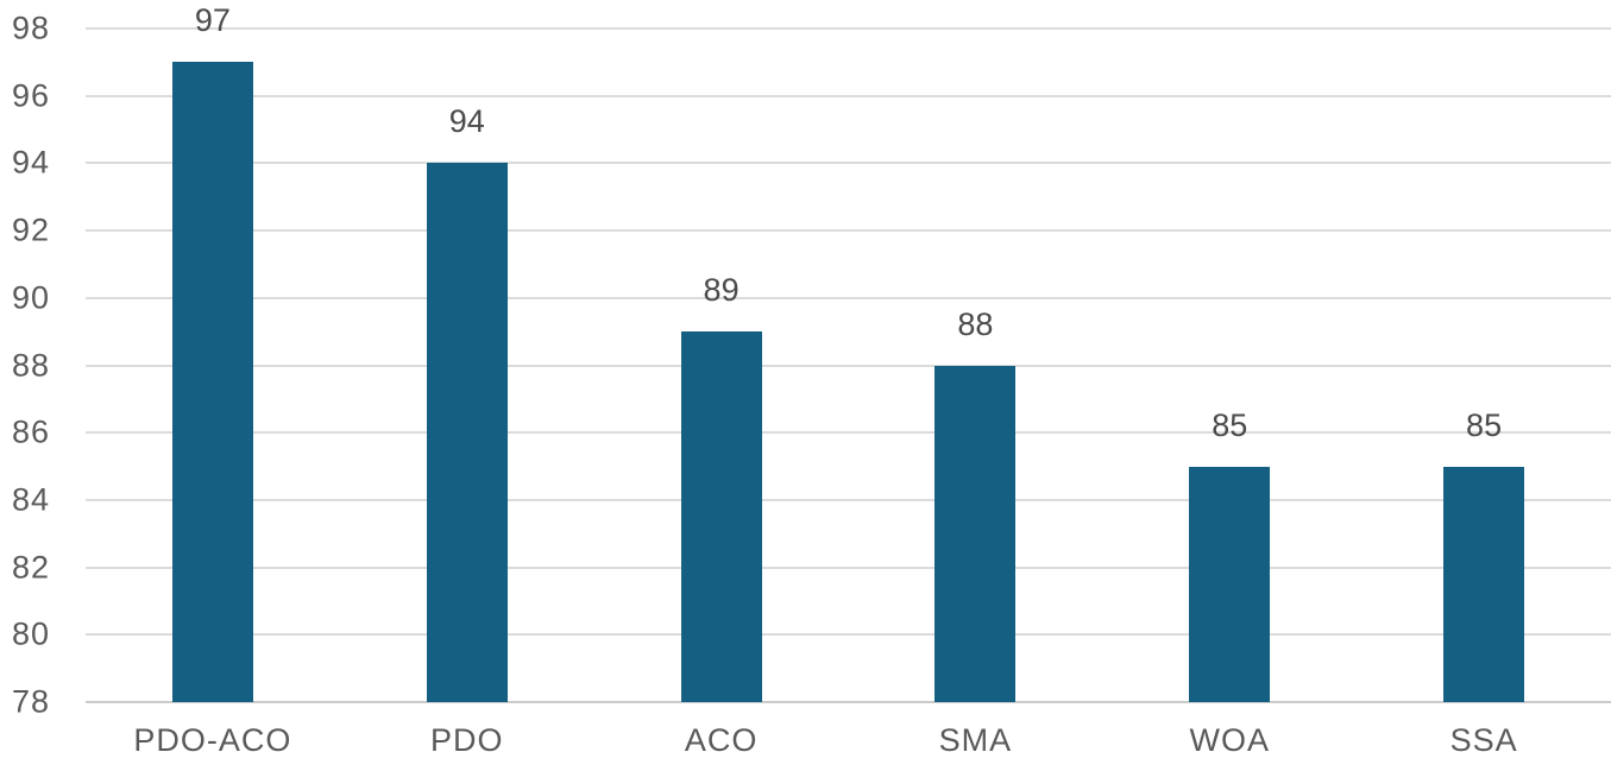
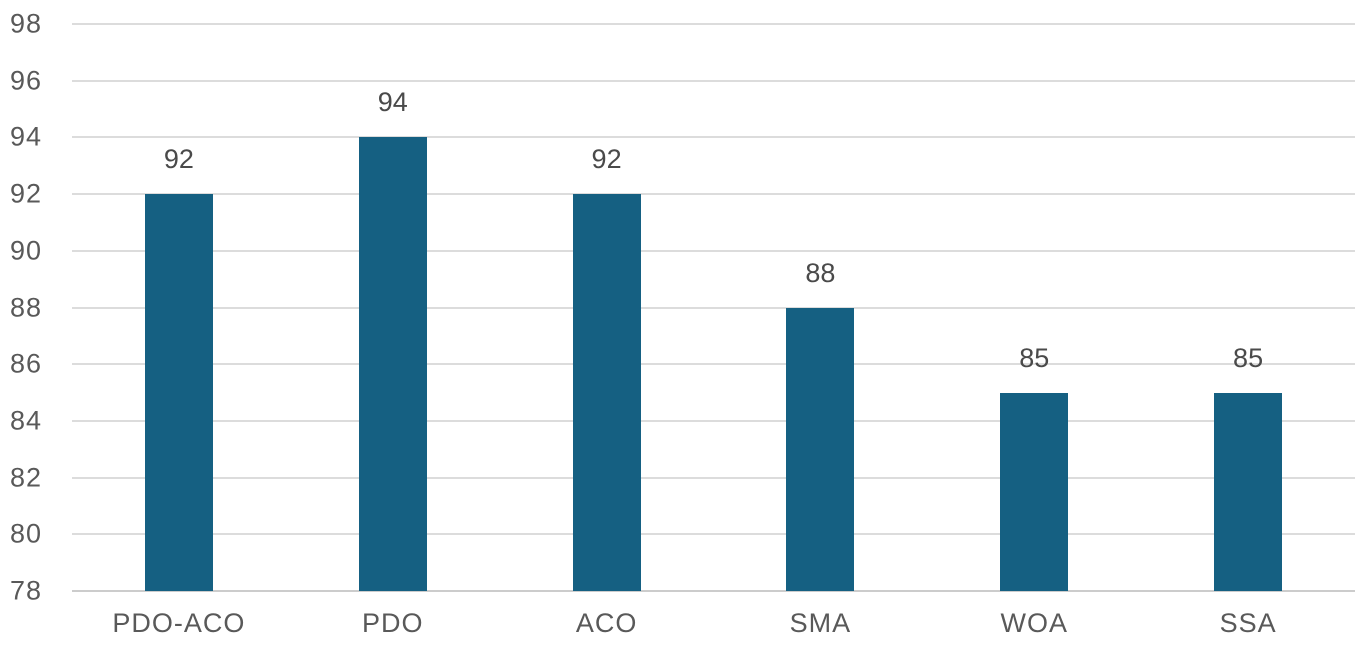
PDO-ACO: 97 -> 92
ACO: 89 -> 92
